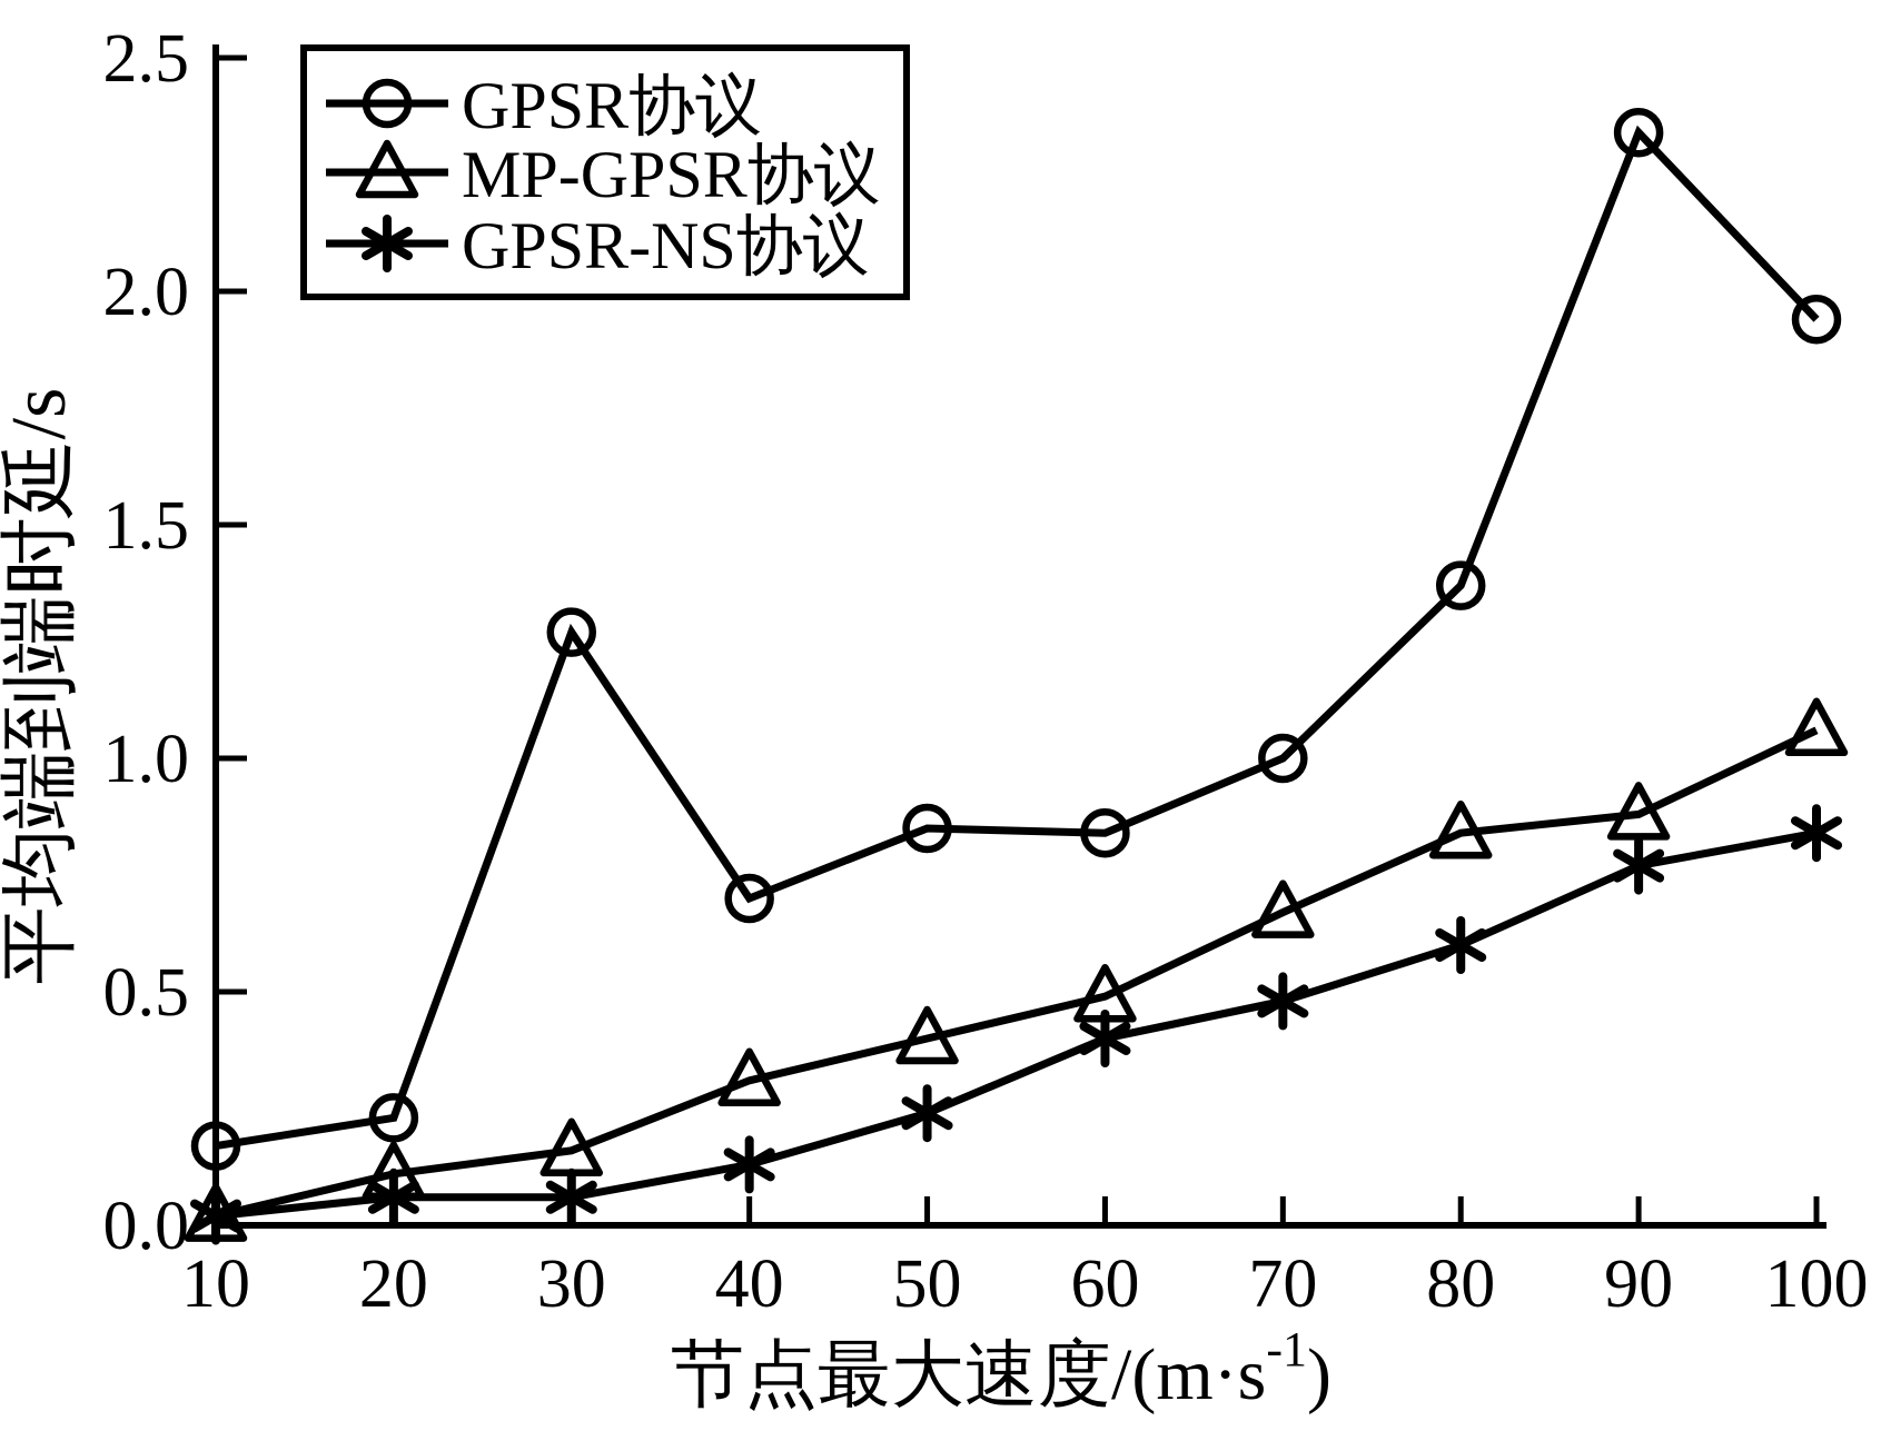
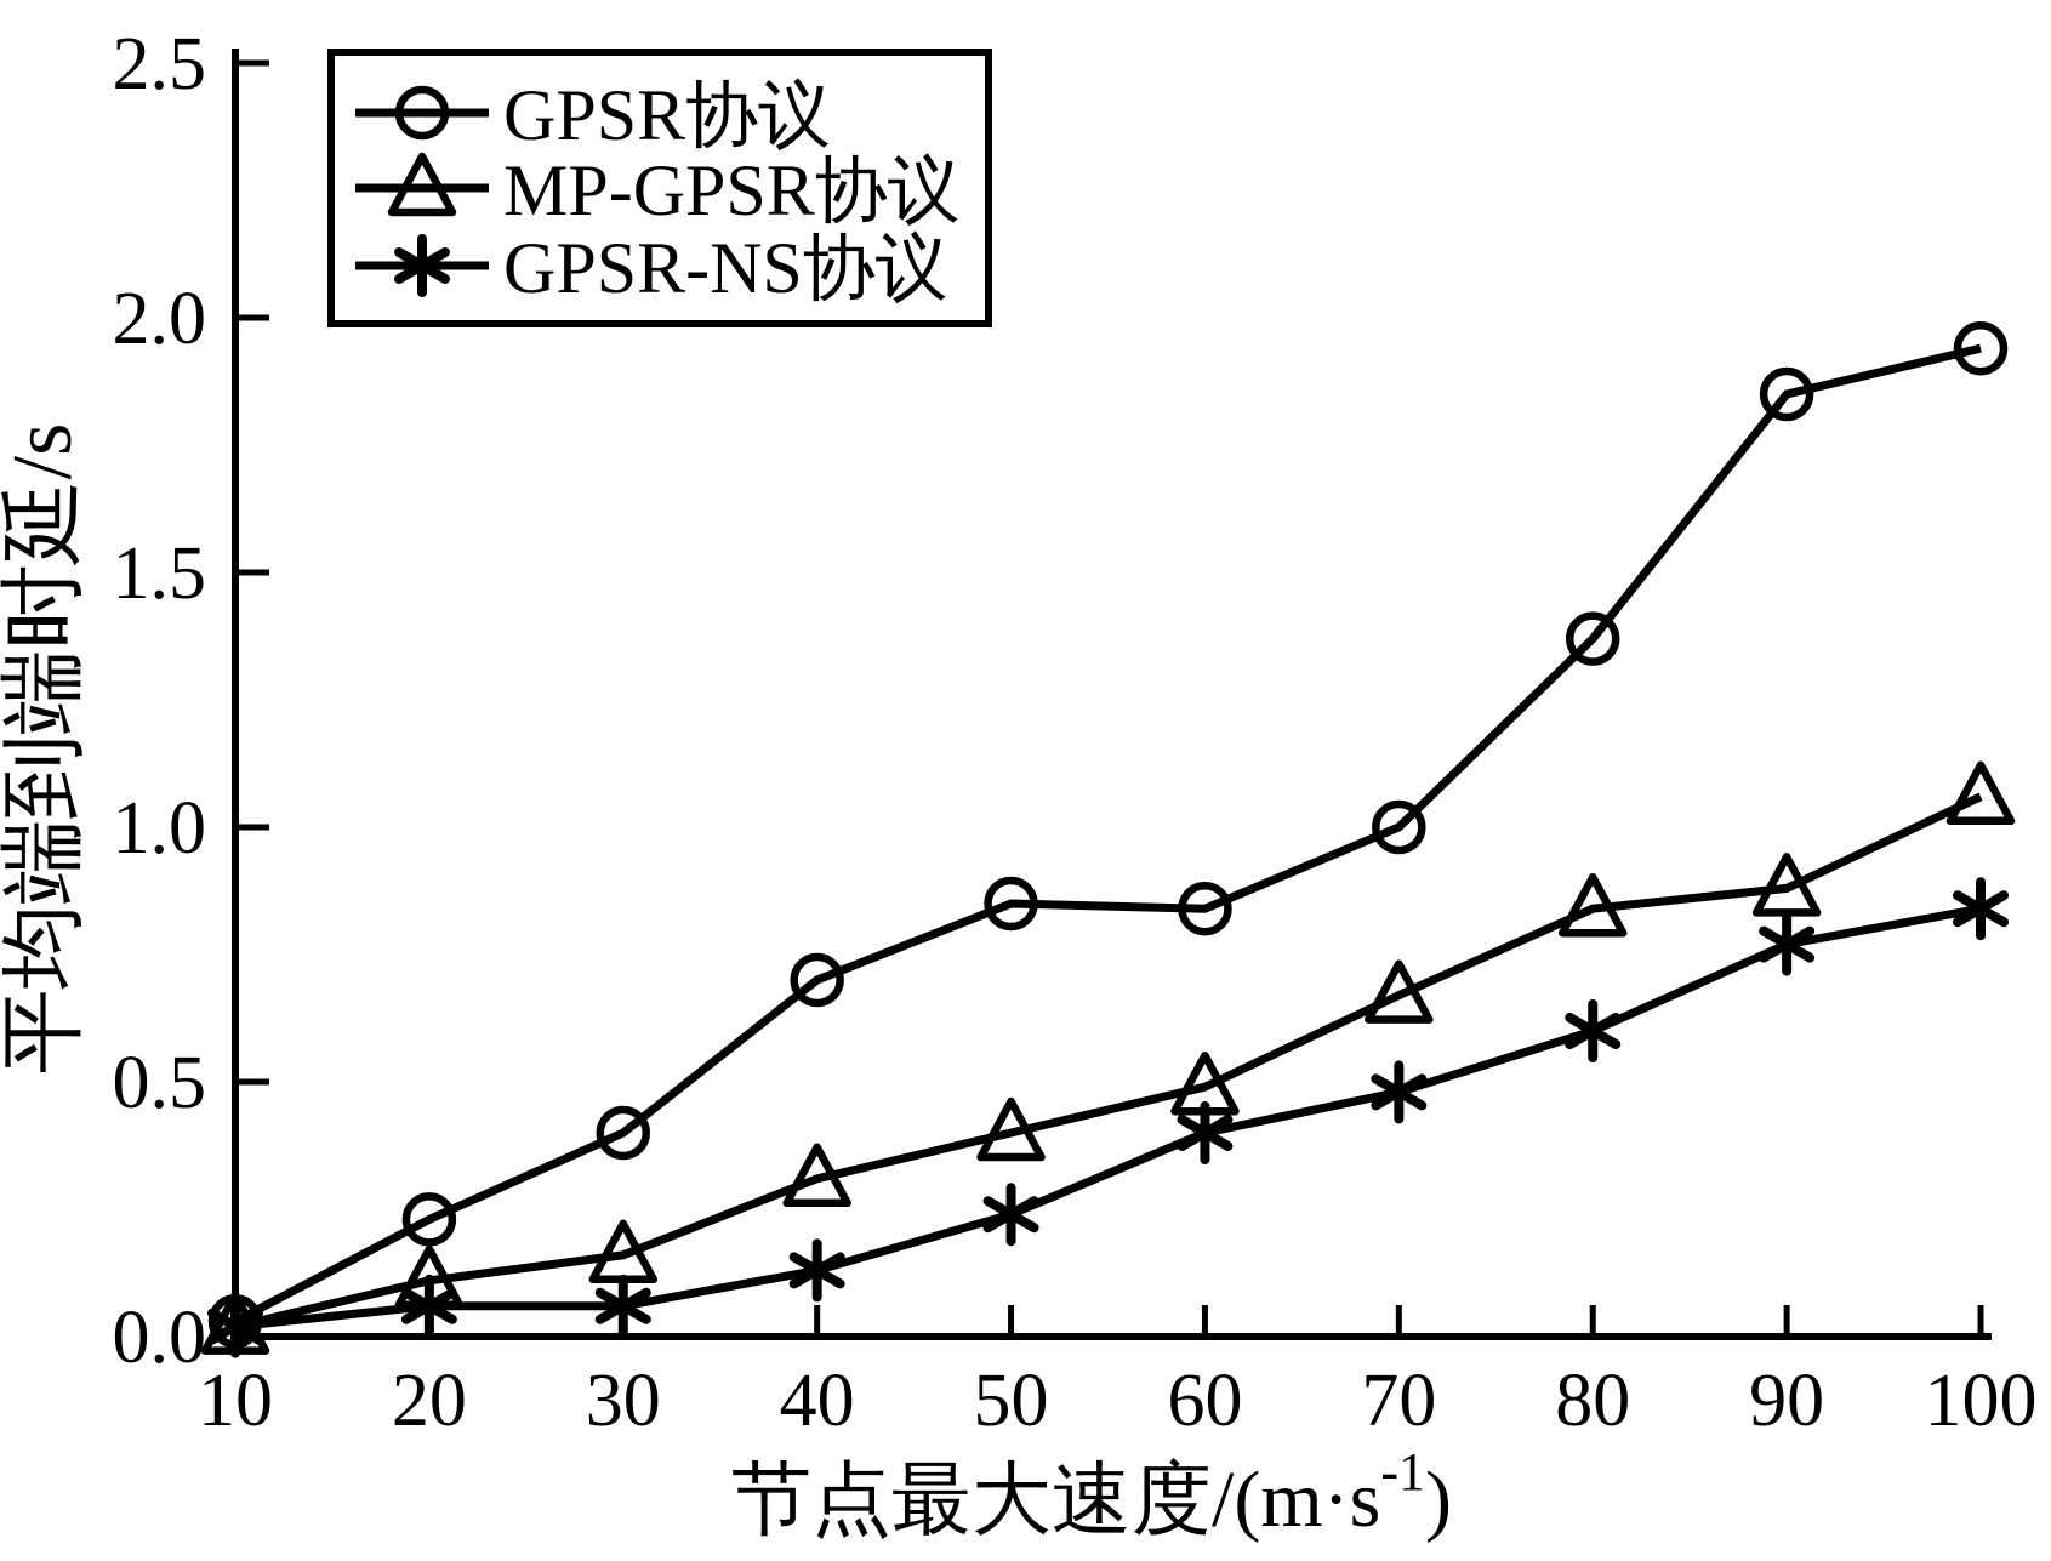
GPSR协议/10: 0.17 -> 0.03
GPSR协议/30: 1.27 -> 0.40
GPSR协议/90: 2.34 -> 1.85
